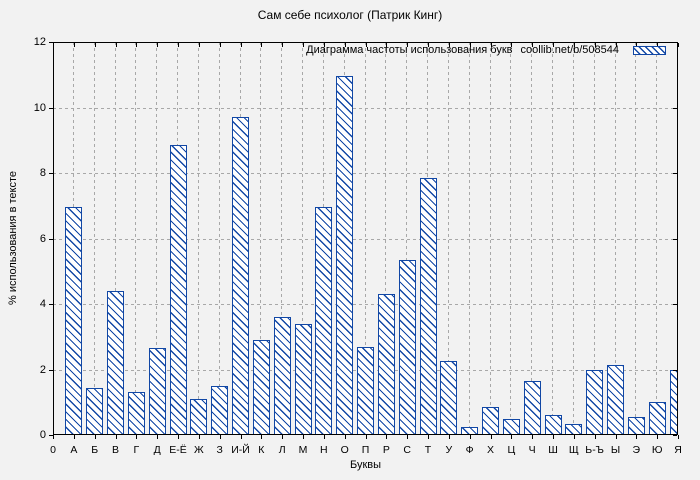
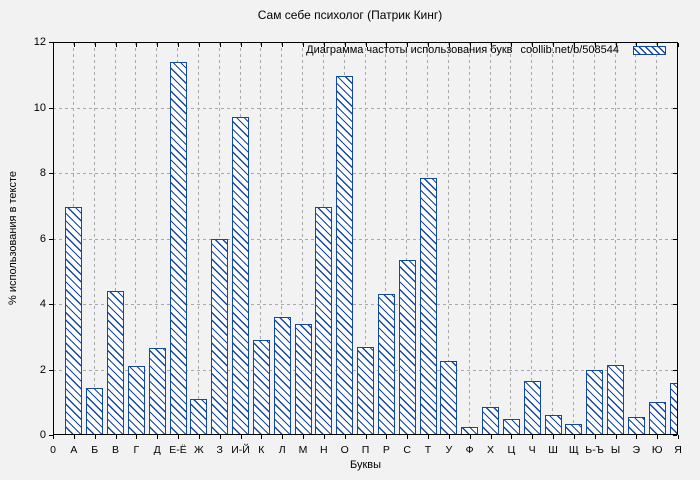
Г: 1.3 -> 2.1
Е-Ё: 8.8 -> 11.4
З: 1.5 -> 6.0
Я: 2.0 -> 1.6
